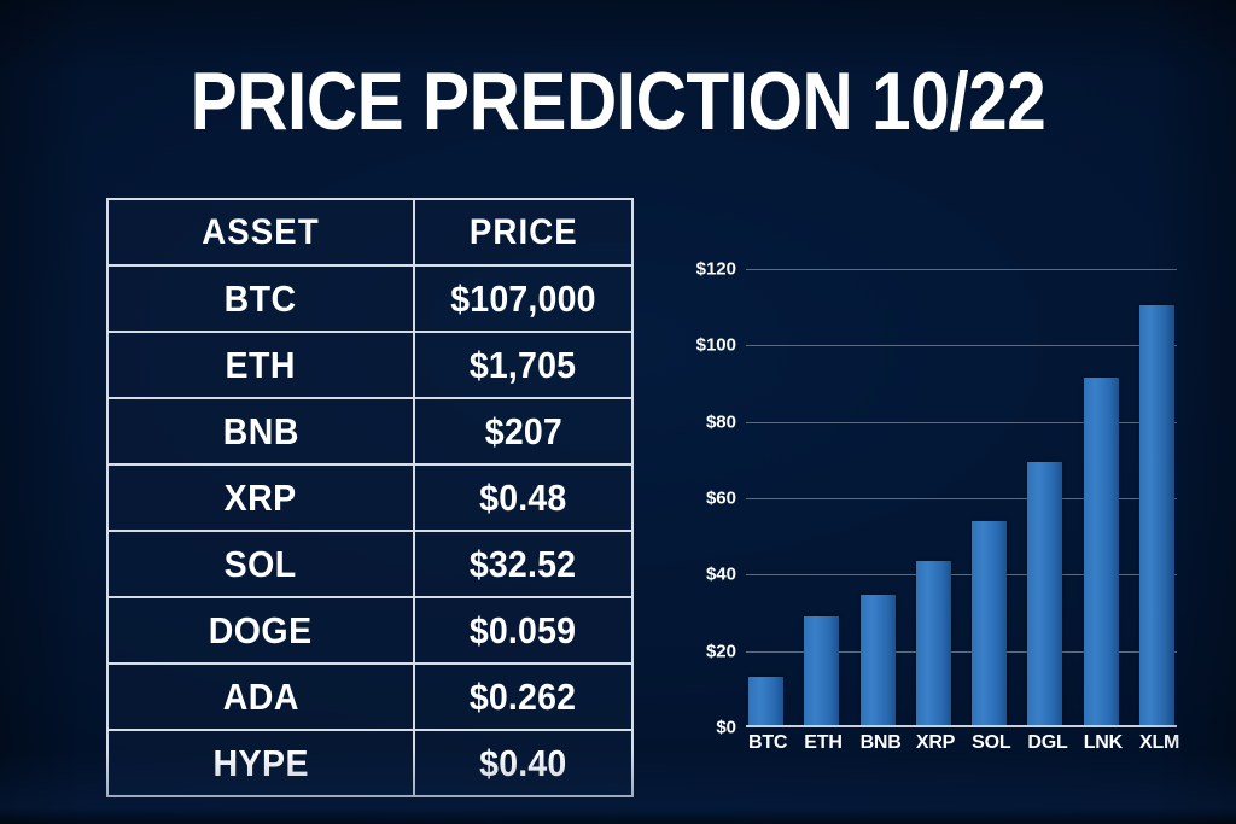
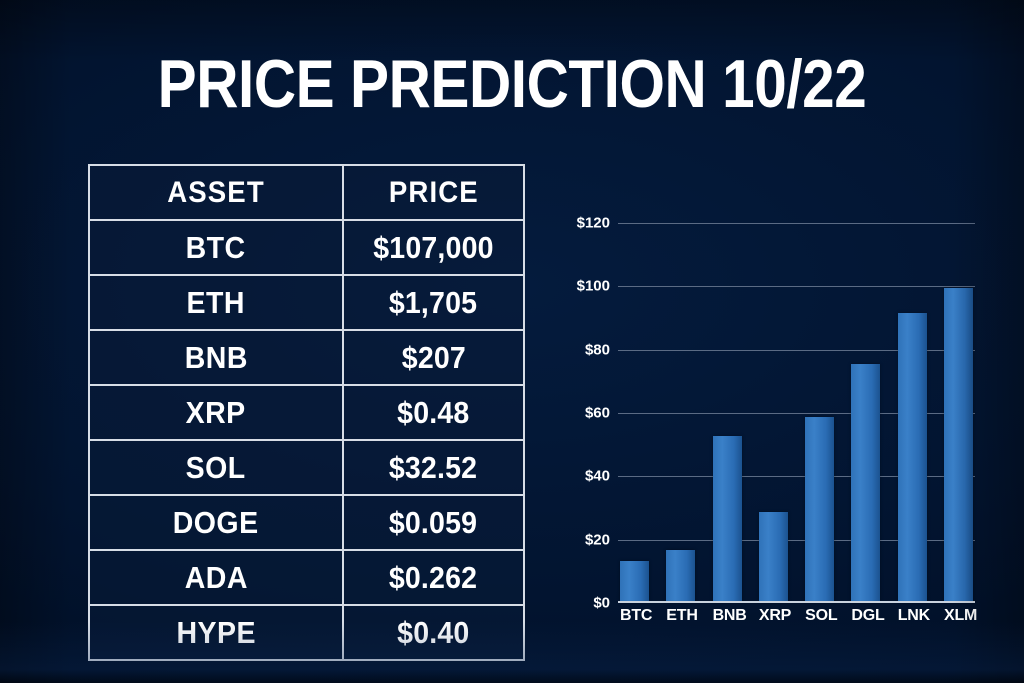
ETH: $28 -> $16
BNB: $34 -> $52
XRP: $43 -> $28
SOL: $54 -> $58
DGL: $69 -> $75
XLM: $110 -> $99
